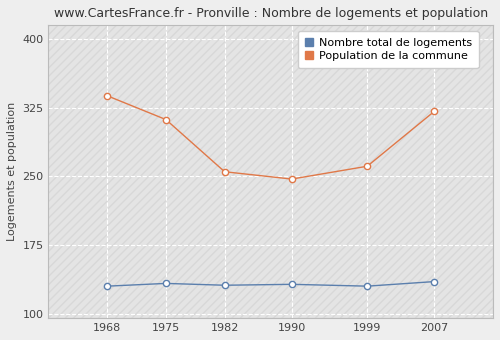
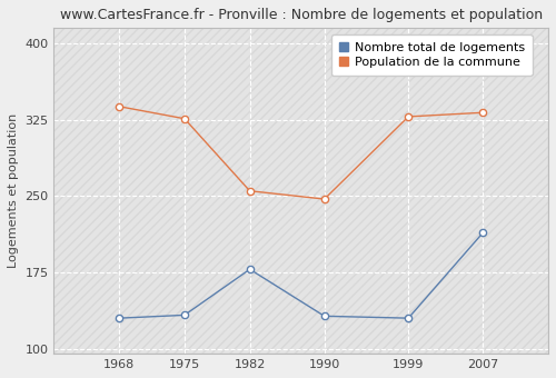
Population de la commune/1975: 312 -> 326
Nombre total de logements/1982: 131 -> 178
Population de la commune/1999: 261 -> 328
Nombre total de logements/2007: 135 -> 214
Population de la commune/2007: 321 -> 332
